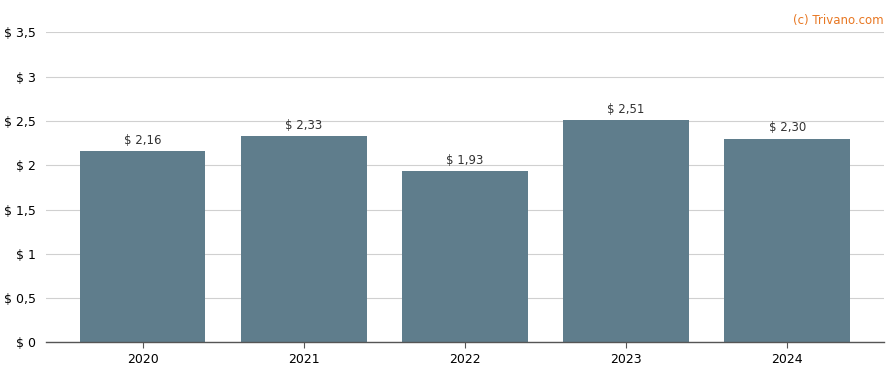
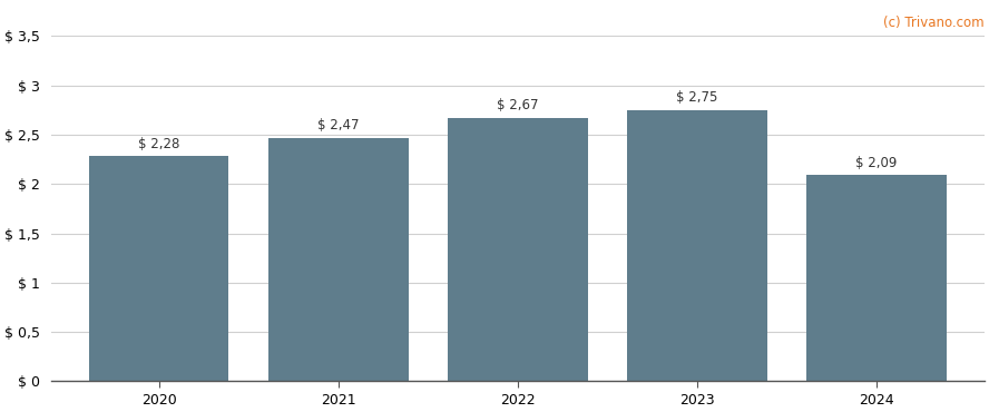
2020: 2,16 -> 2,28
2021: 2,33 -> 2,47
2022: 1,93 -> 2,67
2023: 2,51 -> 2,75
2024: 2,30 -> 2,09
